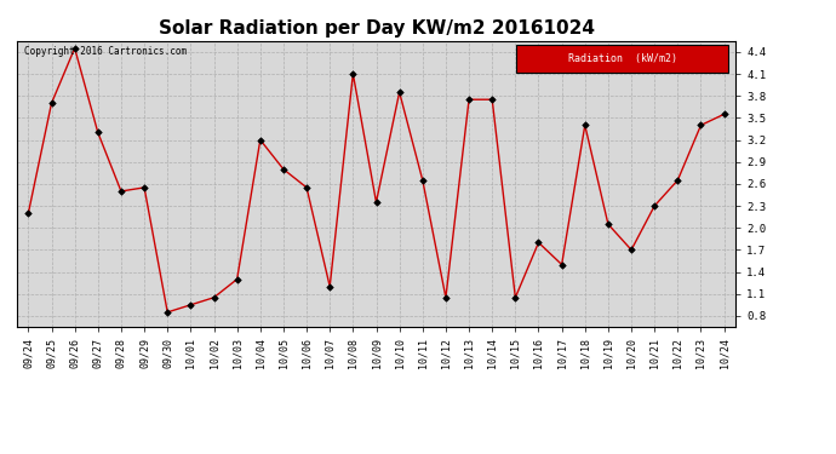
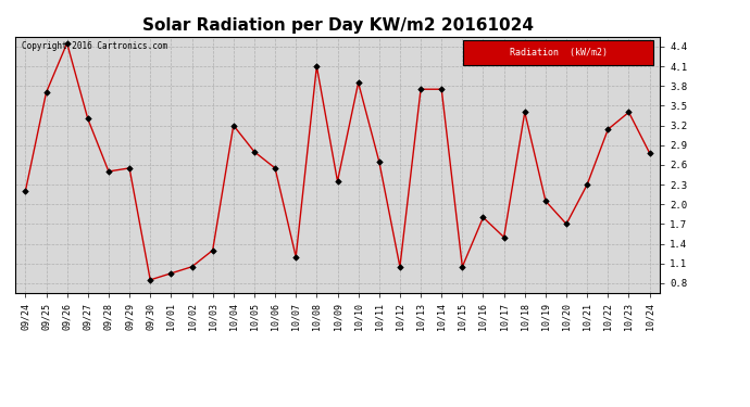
10/22: 2.65 -> 3.14
10/24: 3.55 -> 2.78
